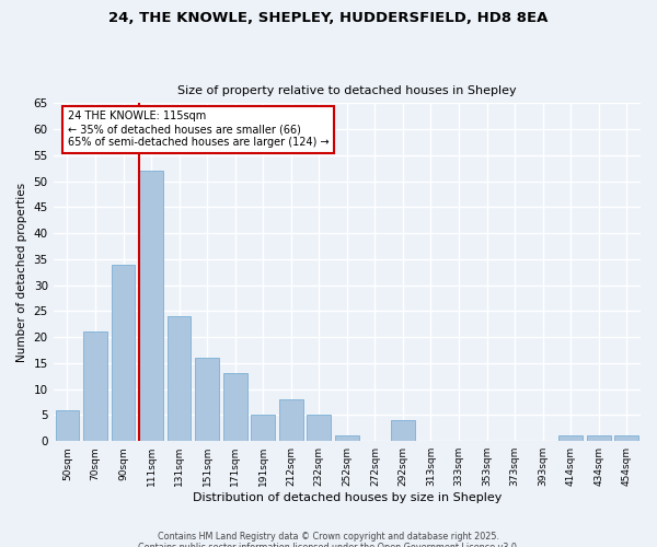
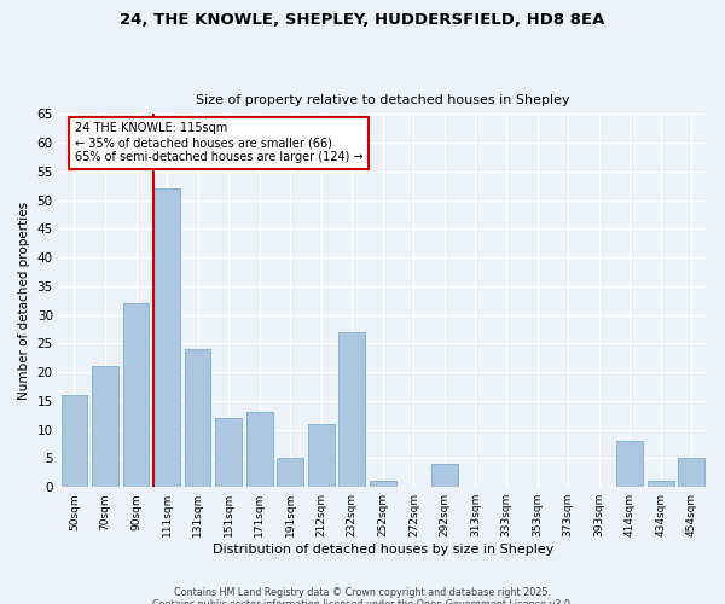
50sqm: 6 -> 16
90sqm: 34 -> 32
151sqm: 16 -> 12
212sqm: 8 -> 11
232sqm: 5 -> 27
414sqm: 1 -> 8
454sqm: 1 -> 5
